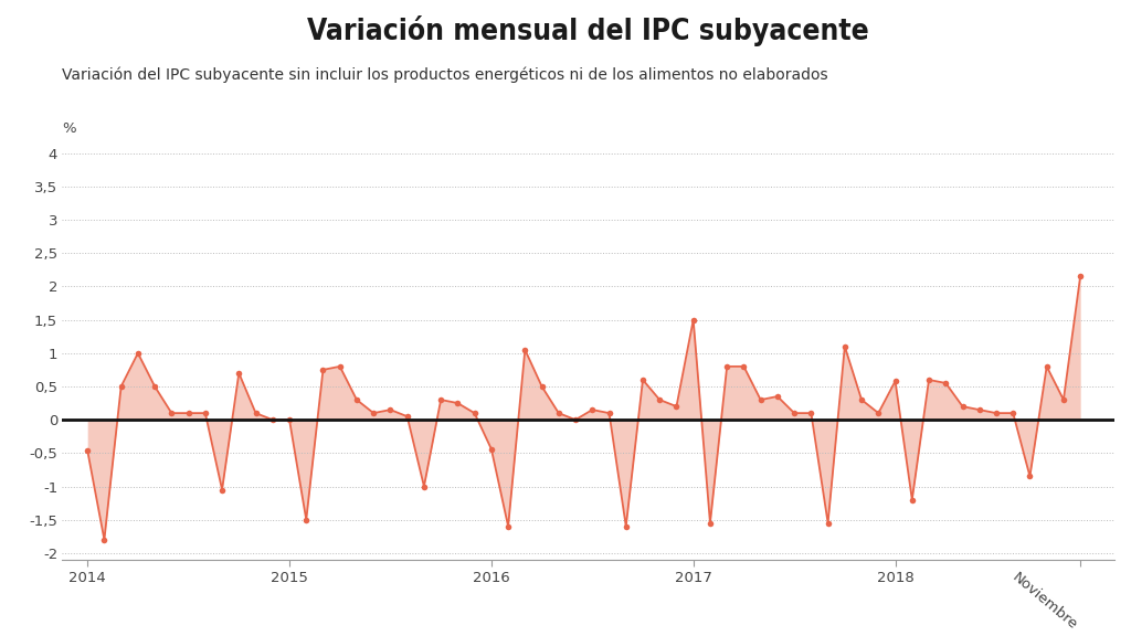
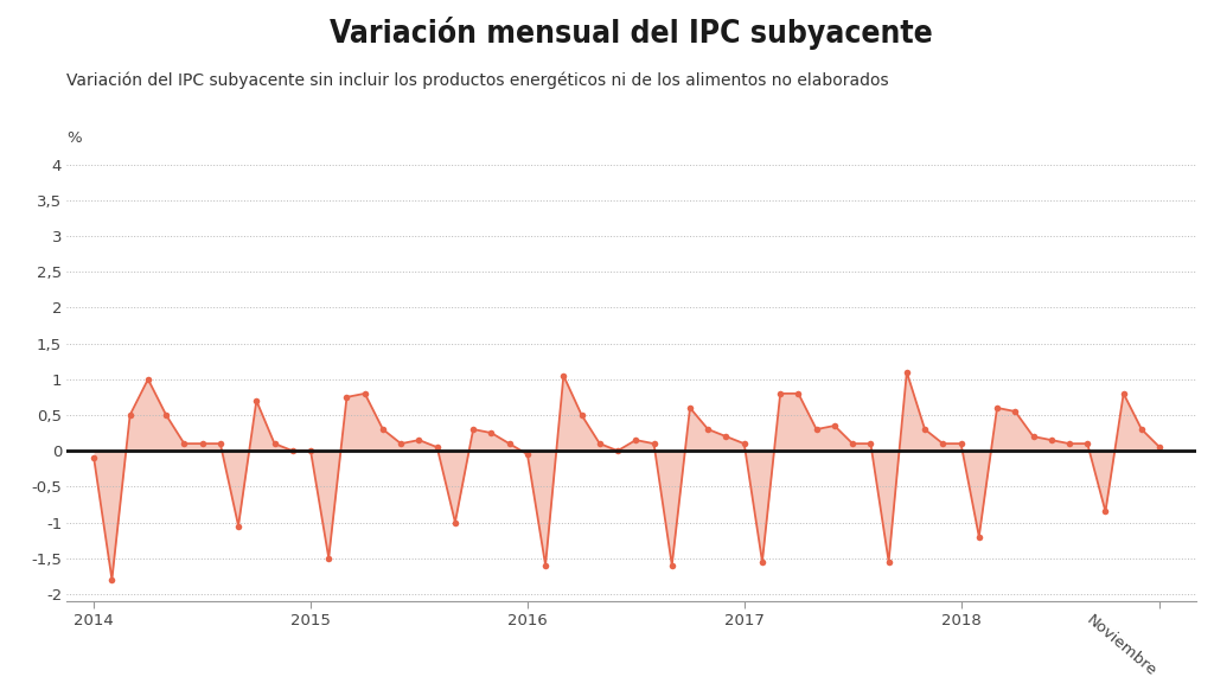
2014: -0,46 -> -0,10
2016: -0,44 -> -0,05
2017: 1,50 -> 0,10
2018: 0,58 -> 0,10
Noviembre: 2,16 -> 0,05
